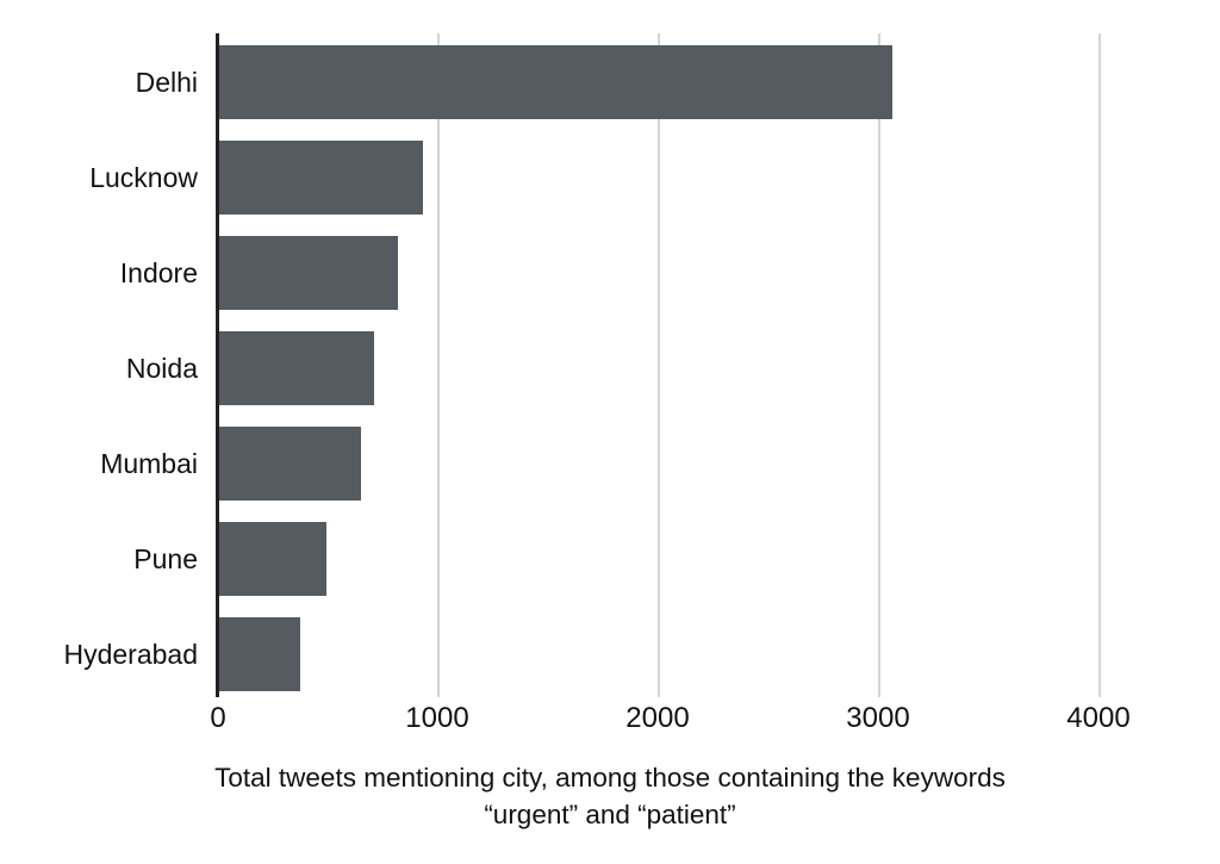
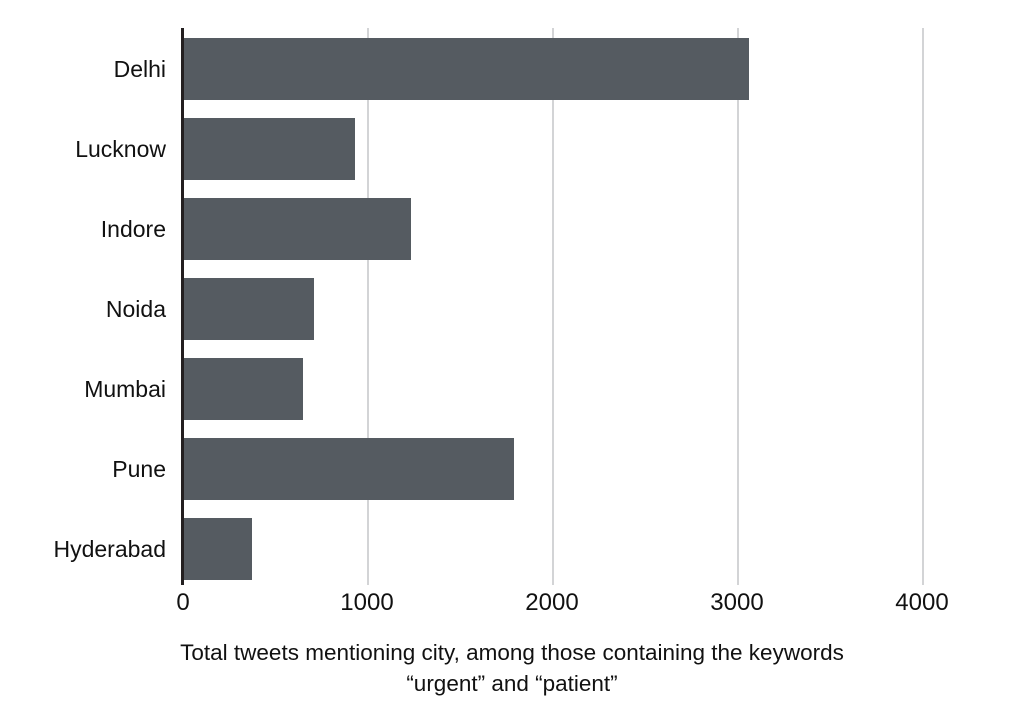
Indore: 820 -> 1230
Pune: 490 -> 1790
